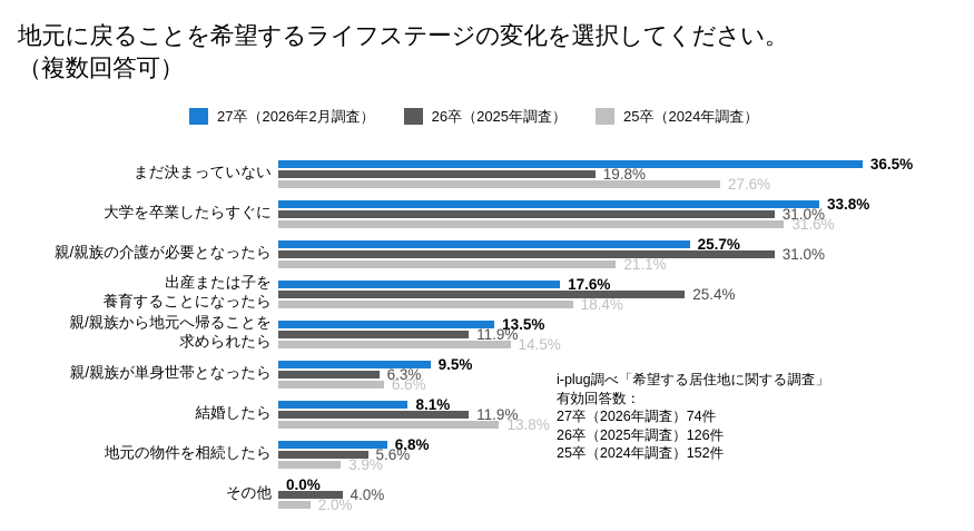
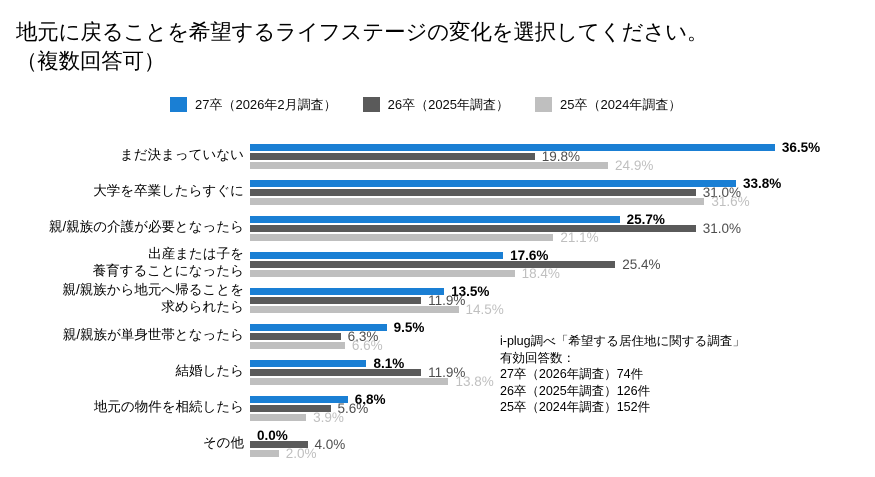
25卒（2024年調査）/まだ決まっていない: 27.6% -> 24.9%
